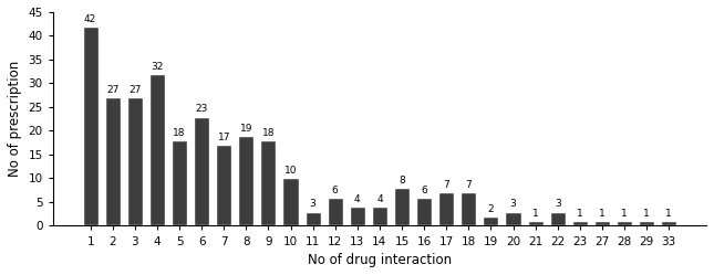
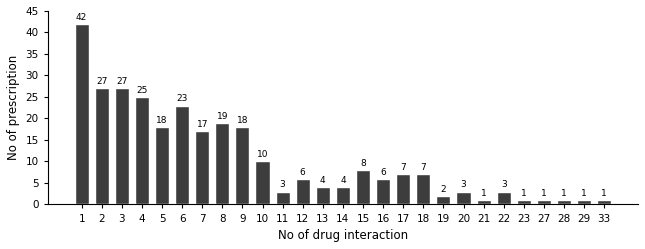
4: 32 -> 25
